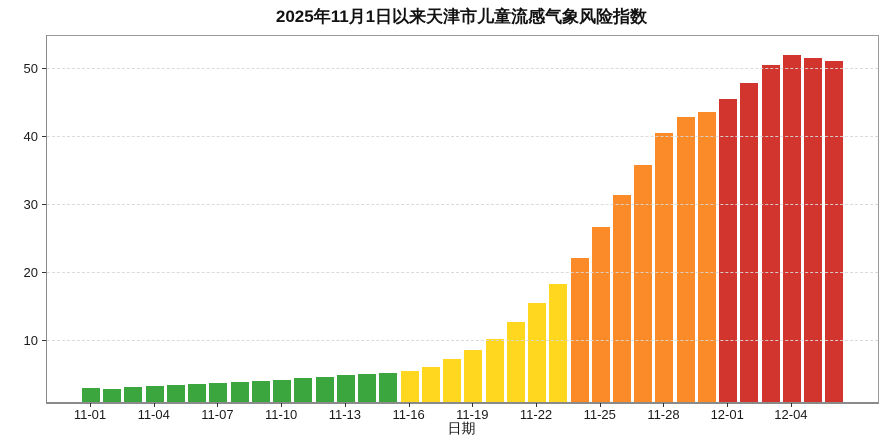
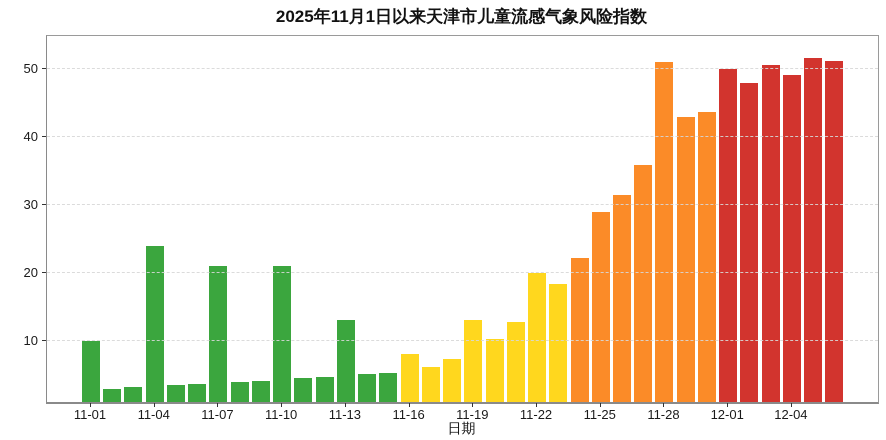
11-01: 3 -> 10
11-04: 3 -> 24
11-07: 4 -> 21
11-10: 4 -> 21
11-13: 5 -> 13
11-16: 6 -> 8
11-19: 9 -> 13
11-22: 16 -> 20
11-25: 27 -> 29
11-28: 40 -> 51
12-01: 46 -> 50
12-04: 52 -> 49
